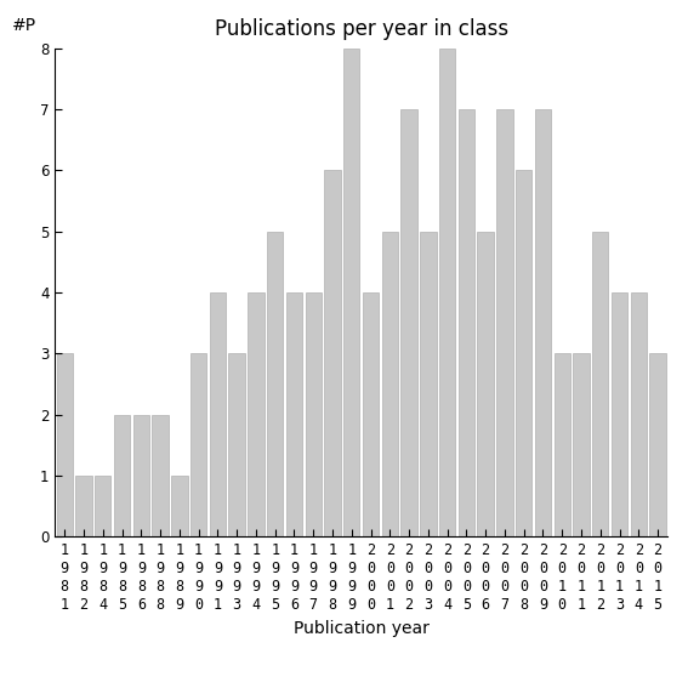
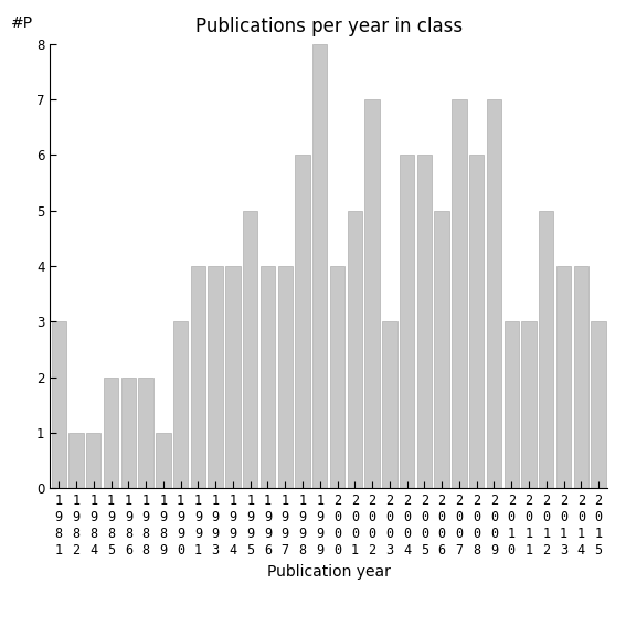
1 9 9 3: 3 -> 4
2 0 0 3: 5 -> 3
2 0 0 4: 8 -> 6
2 0 0 5: 7 -> 6
